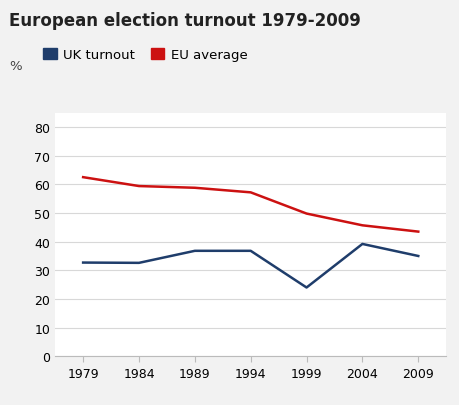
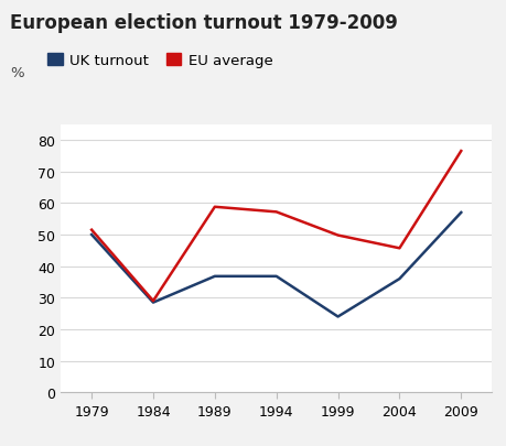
UK turnout/1979: 32.7 -> 50.0
EU average/1979: 62.5 -> 51.5
UK turnout/1984: 32.6 -> 28.5
EU average/1984: 59.4 -> 29.0
UK turnout/2004: 39.2 -> 36.0
UK turnout/2009: 35.0 -> 57.0
EU average/2009: 43.5 -> 76.5
